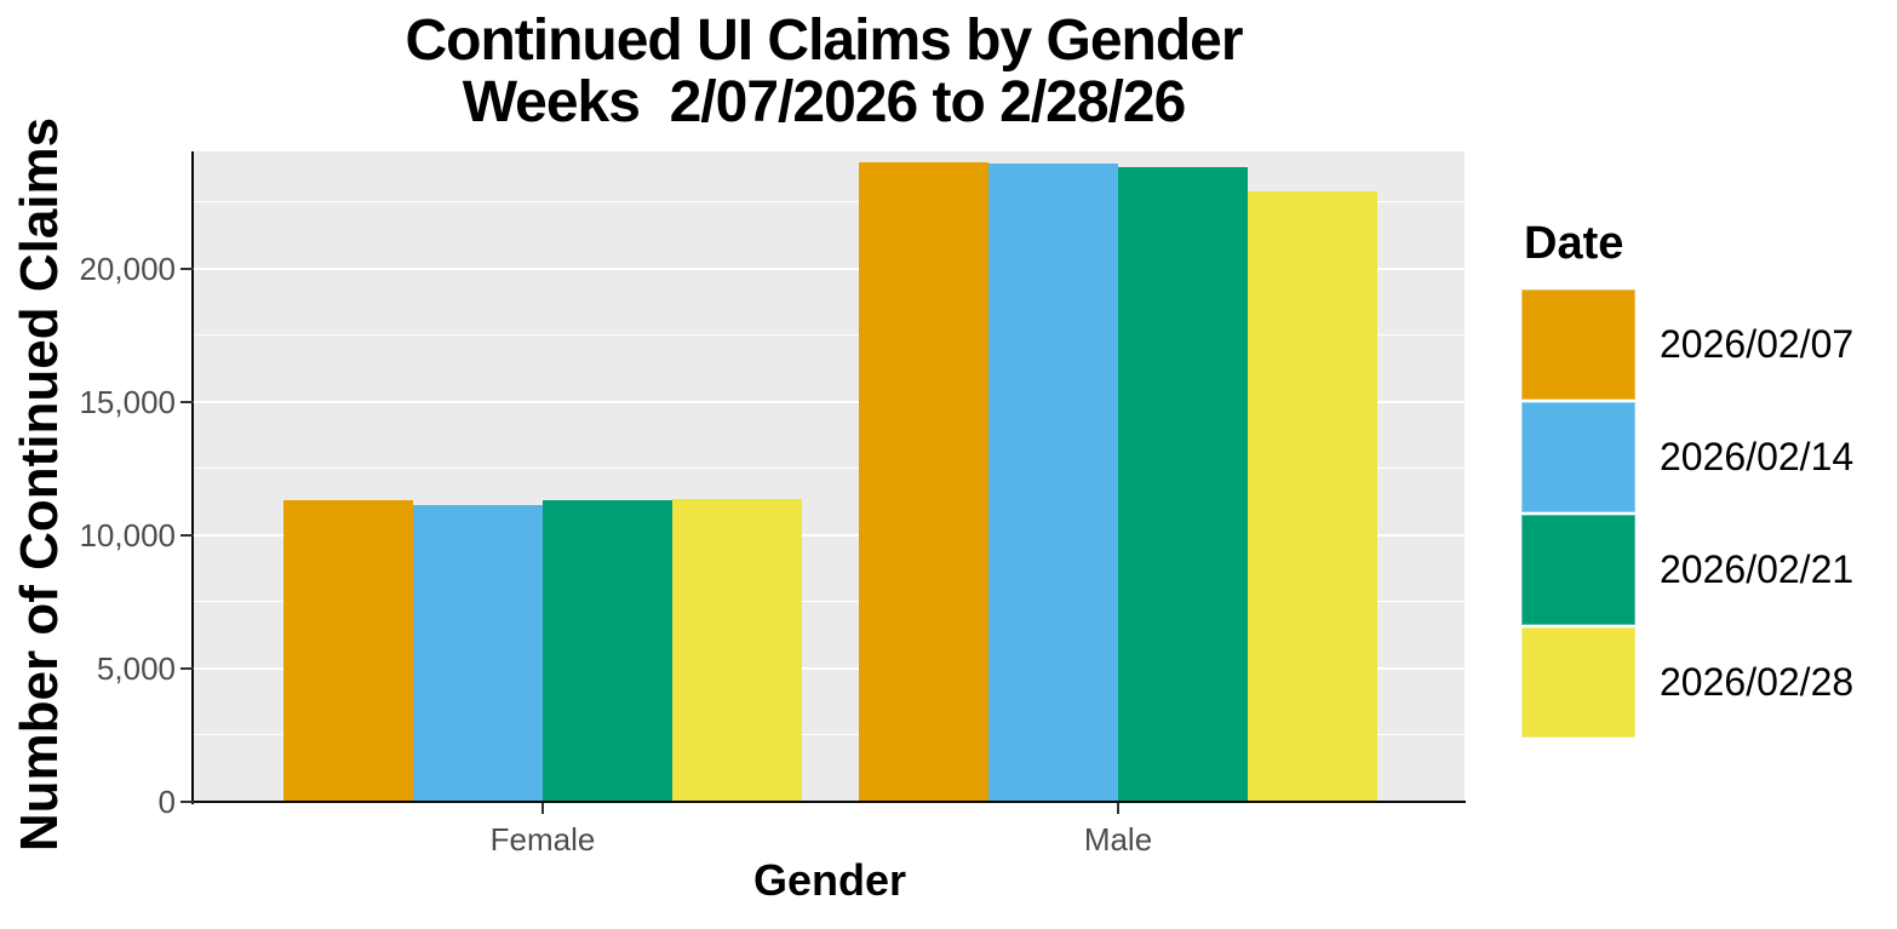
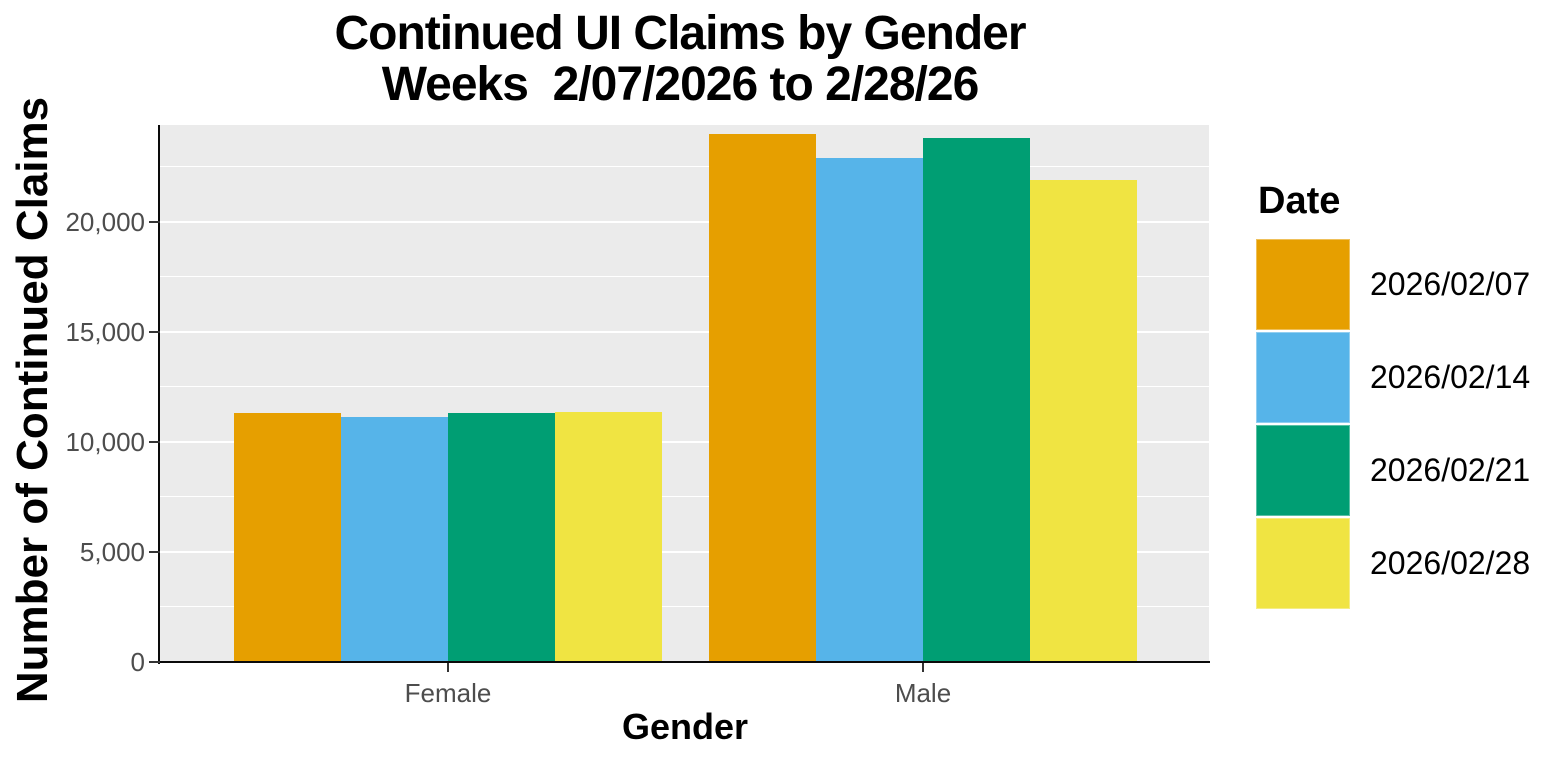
2026/02/14/Male: 24000 -> 22900
2026/02/28/Male: 22900 -> 21900
